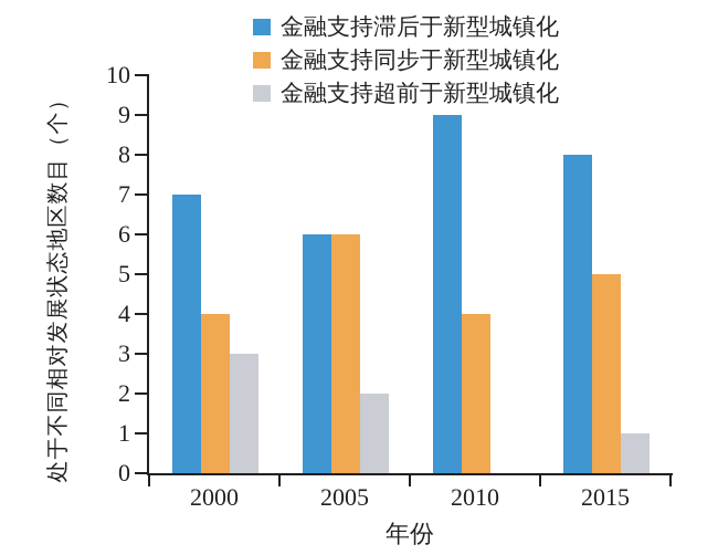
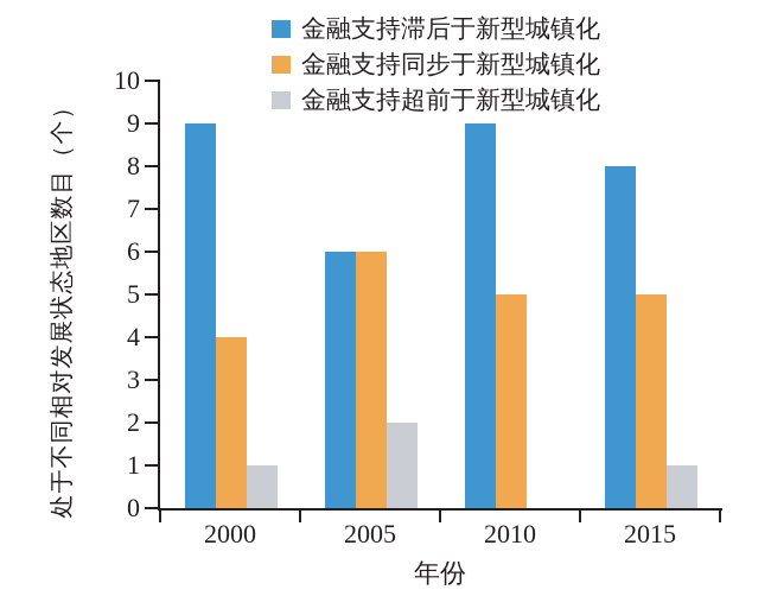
金融支持滞后于新型城镇化/2000: 7 -> 9
金融支持超前于新型城镇化/2000: 3 -> 1
金融支持同步于新型城镇化/2010: 4 -> 5
